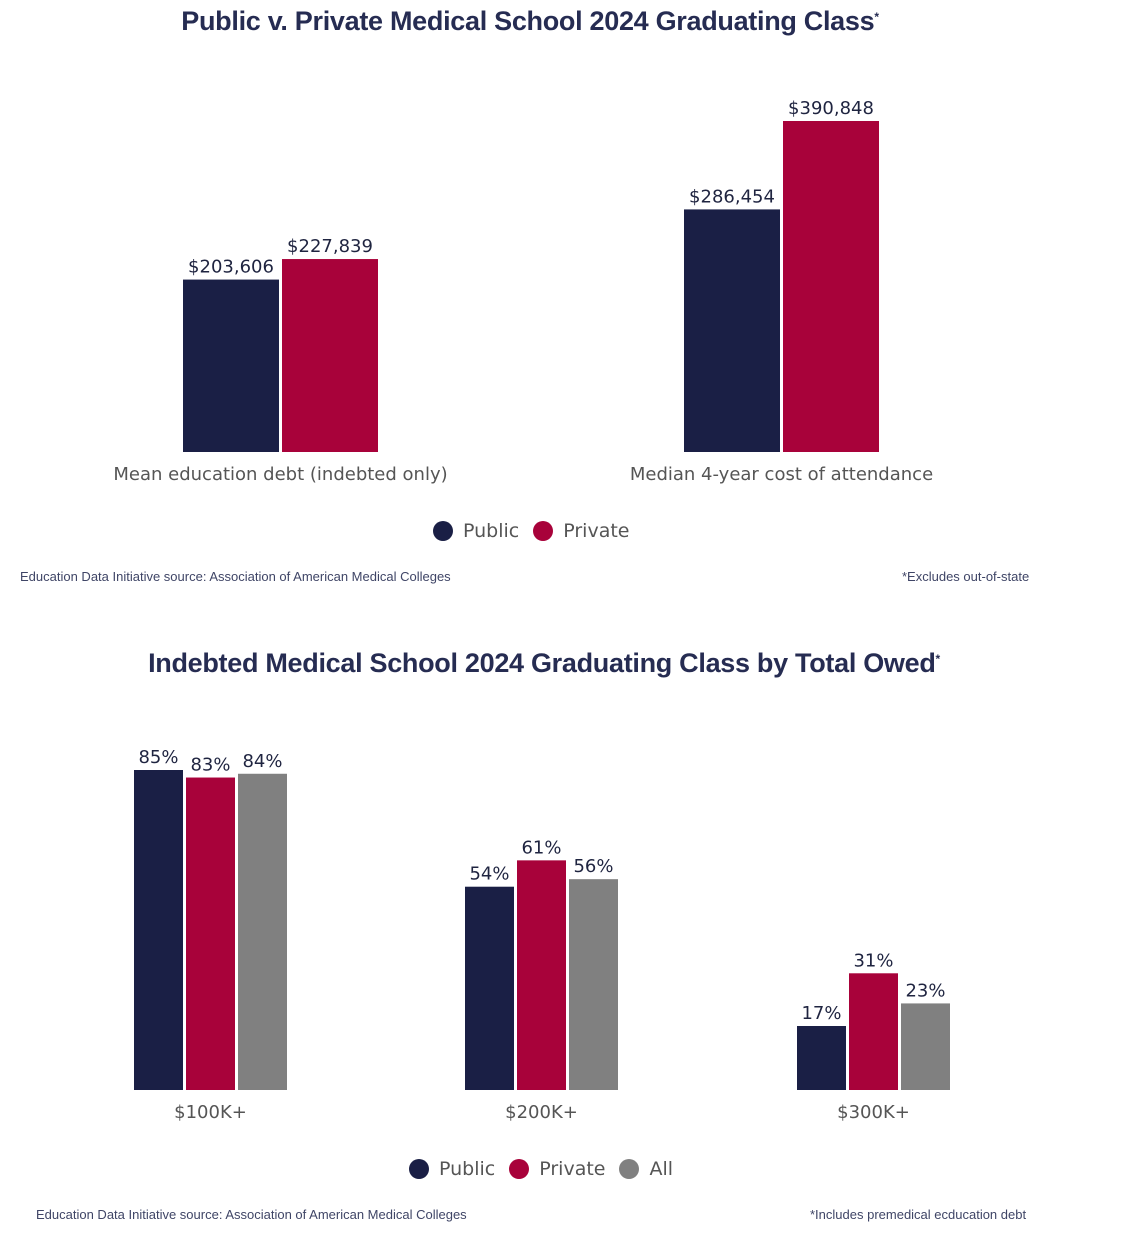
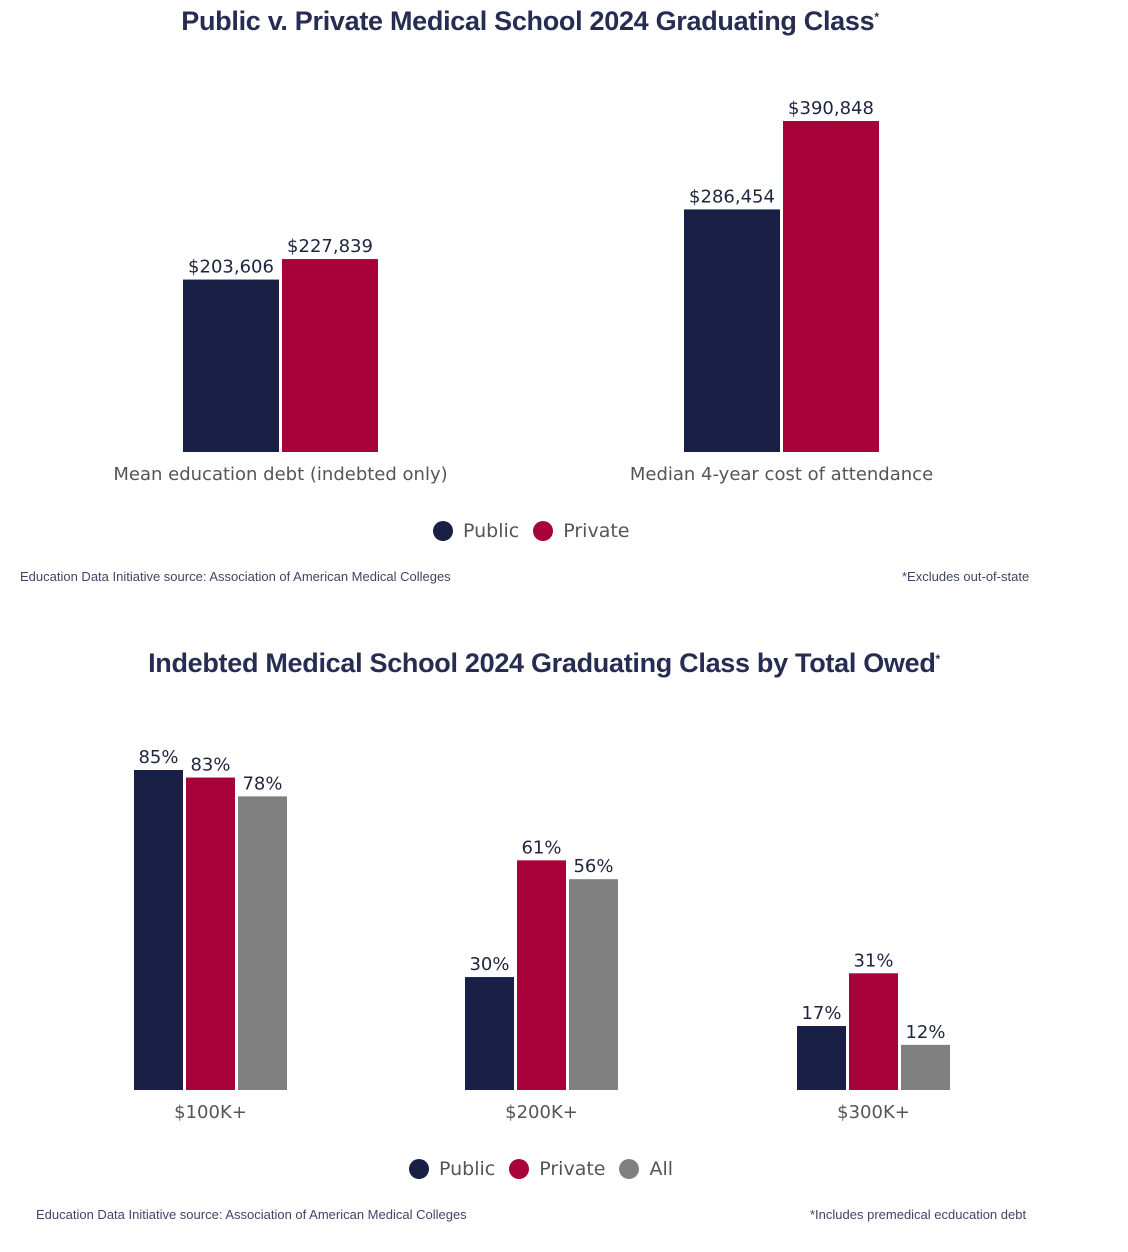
Indebted Medical School 2024 Graduating Class by Total Owed/All/$100K+: 84% -> 78%
Indebted Medical School 2024 Graduating Class by Total Owed/Public/$200K+: 54% -> 30%
Indebted Medical School 2024 Graduating Class by Total Owed/All/$300K+: 23% -> 12%
